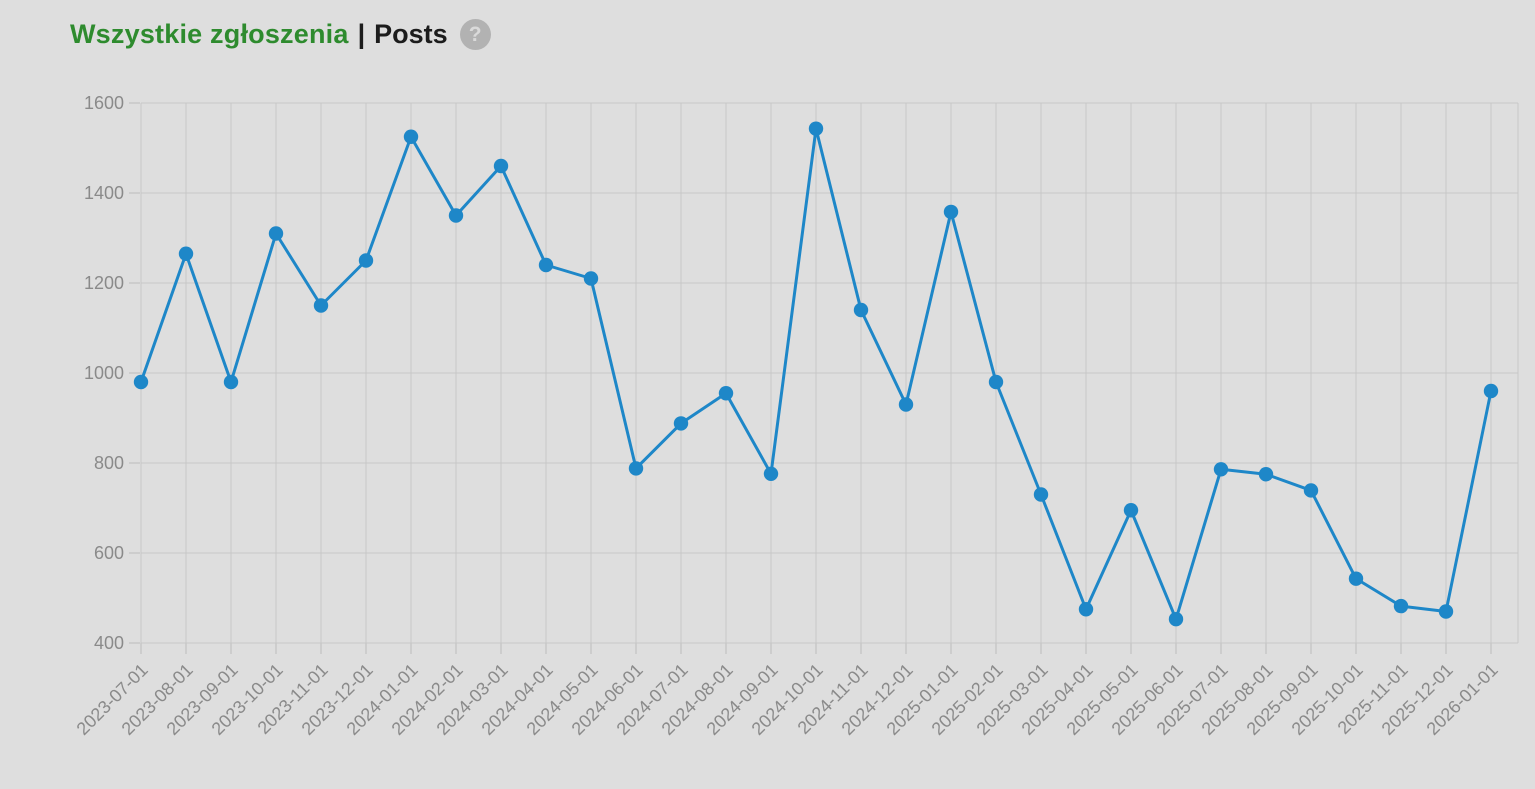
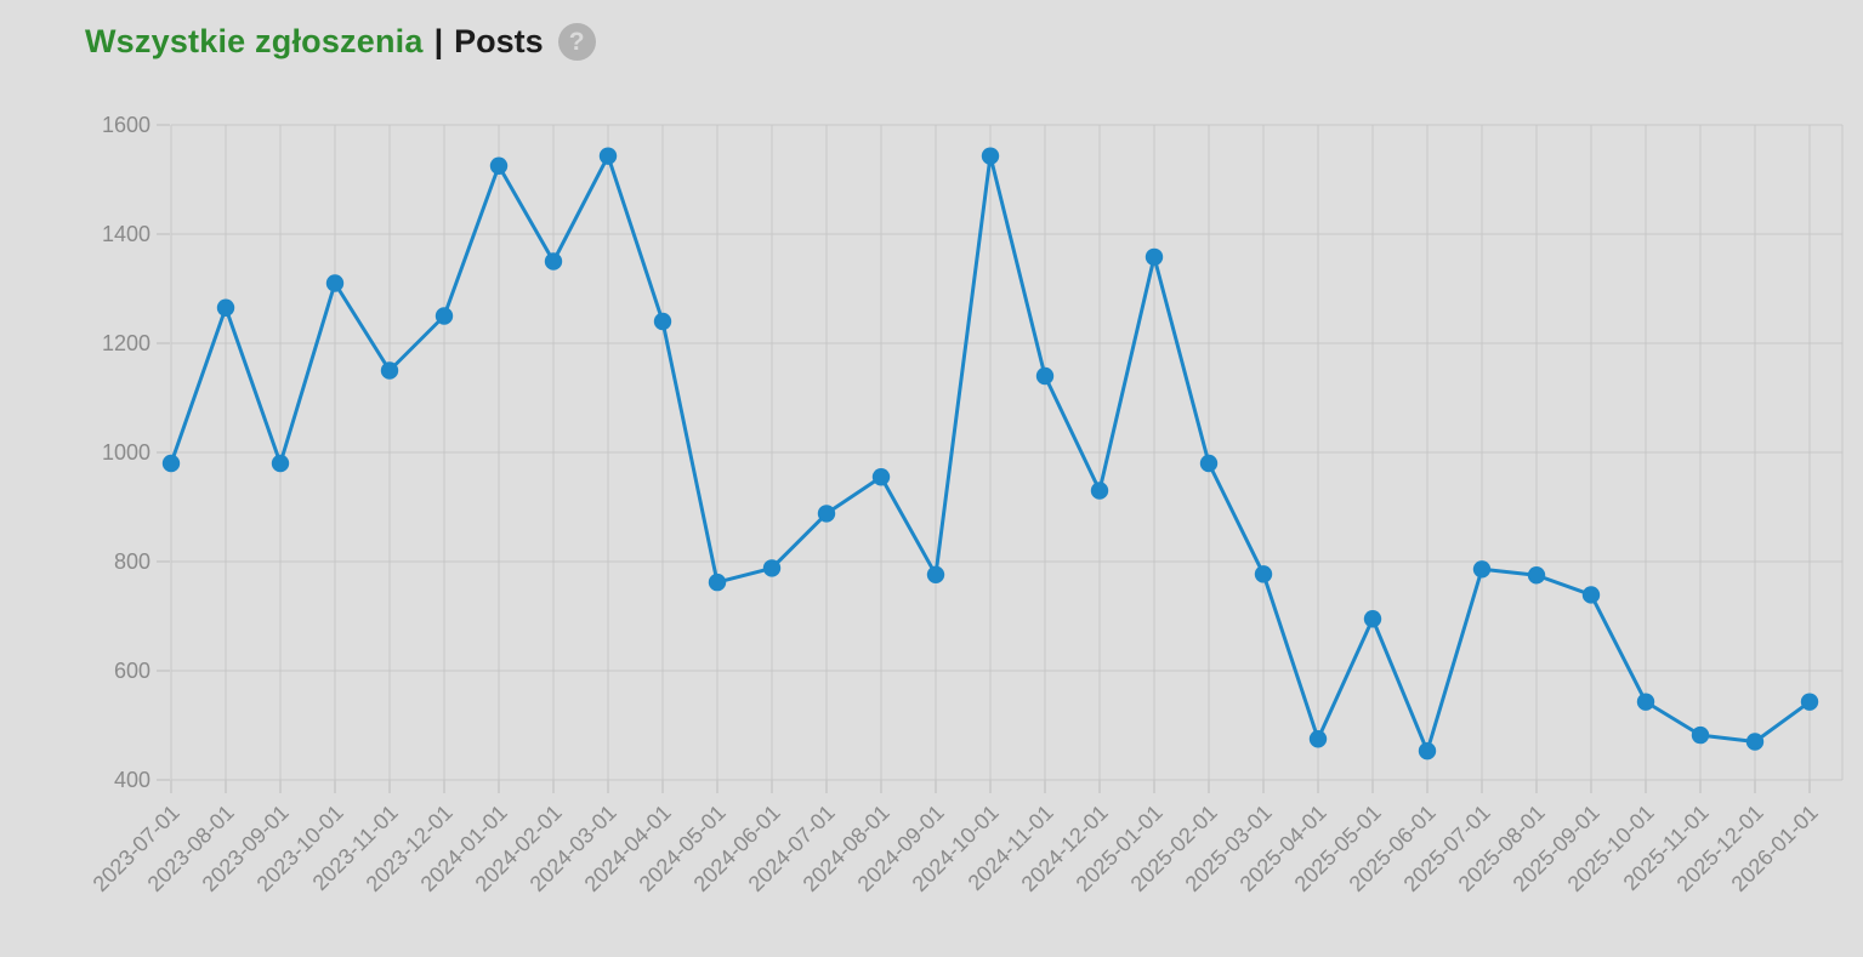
2024-03-01: 1460 -> 1540
2024-05-01: 1210 -> 760
2025-03-01: 730 -> 780
2026-01-01: 960 -> 540
